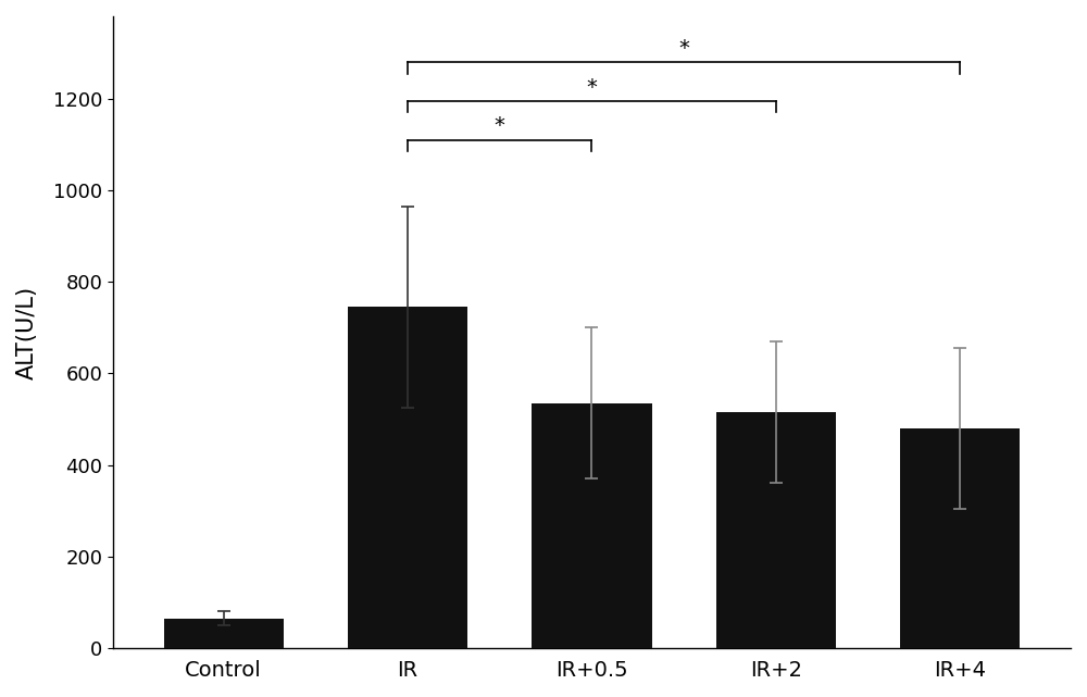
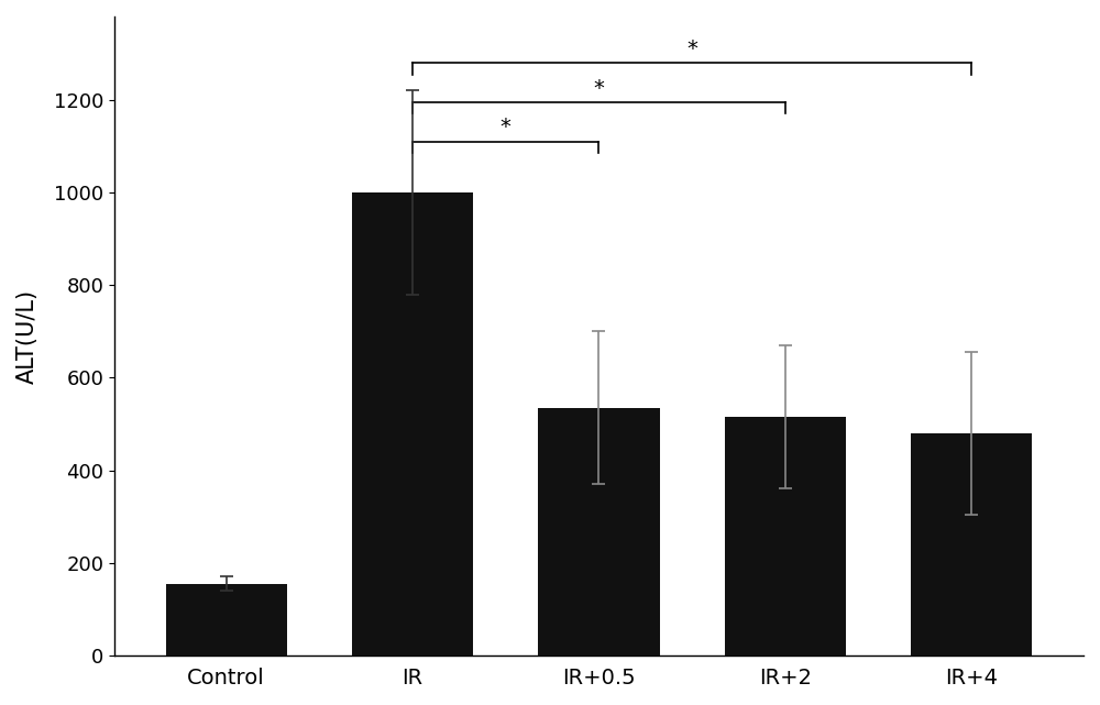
Control: 65 -> 155
IR: 745 -> 1000
